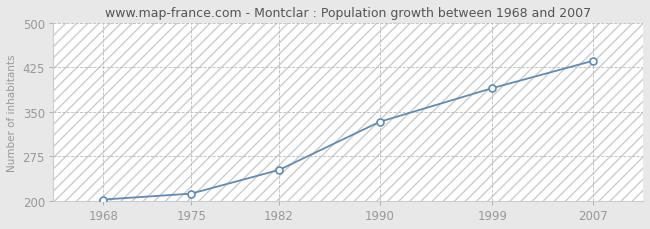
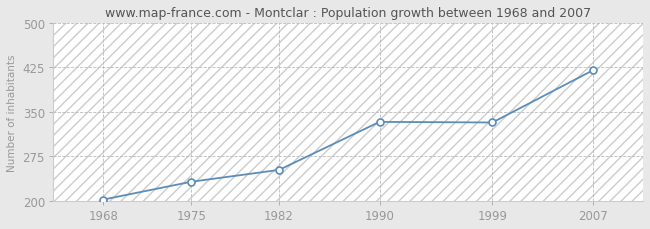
1975: 212 -> 232
1999: 390 -> 332
2007: 436 -> 420
